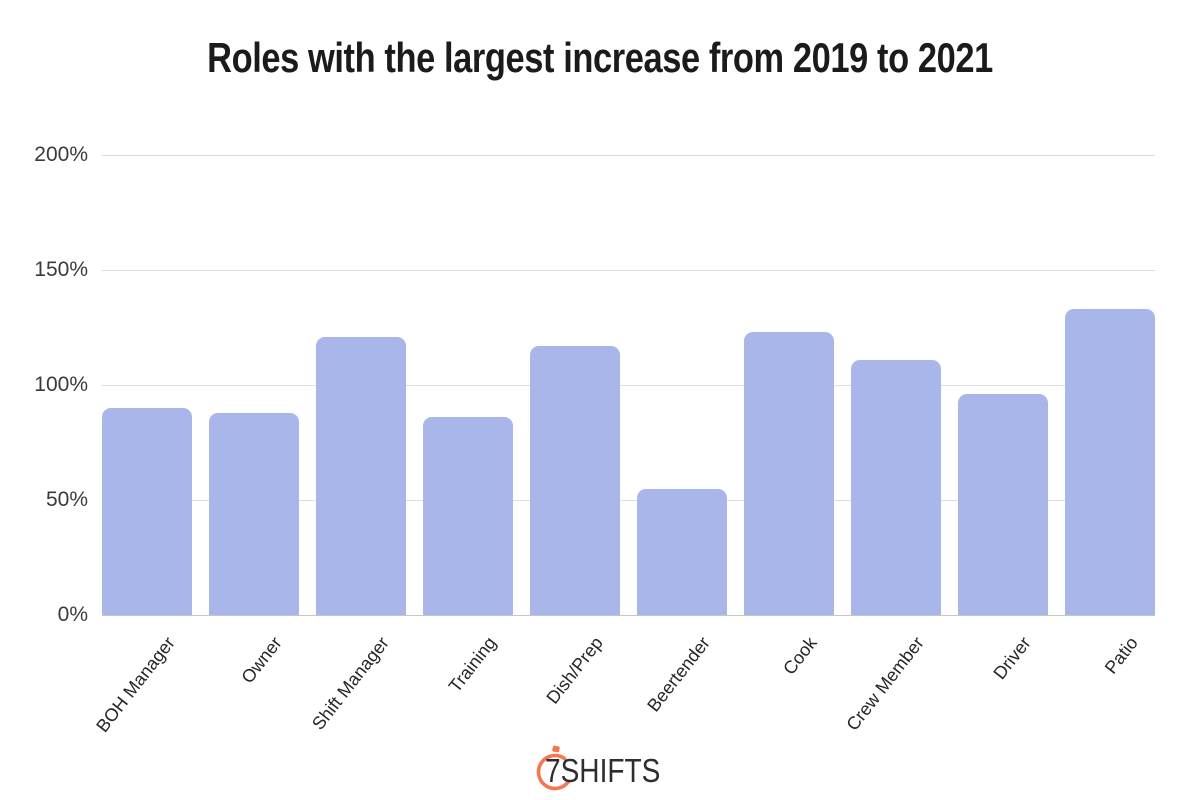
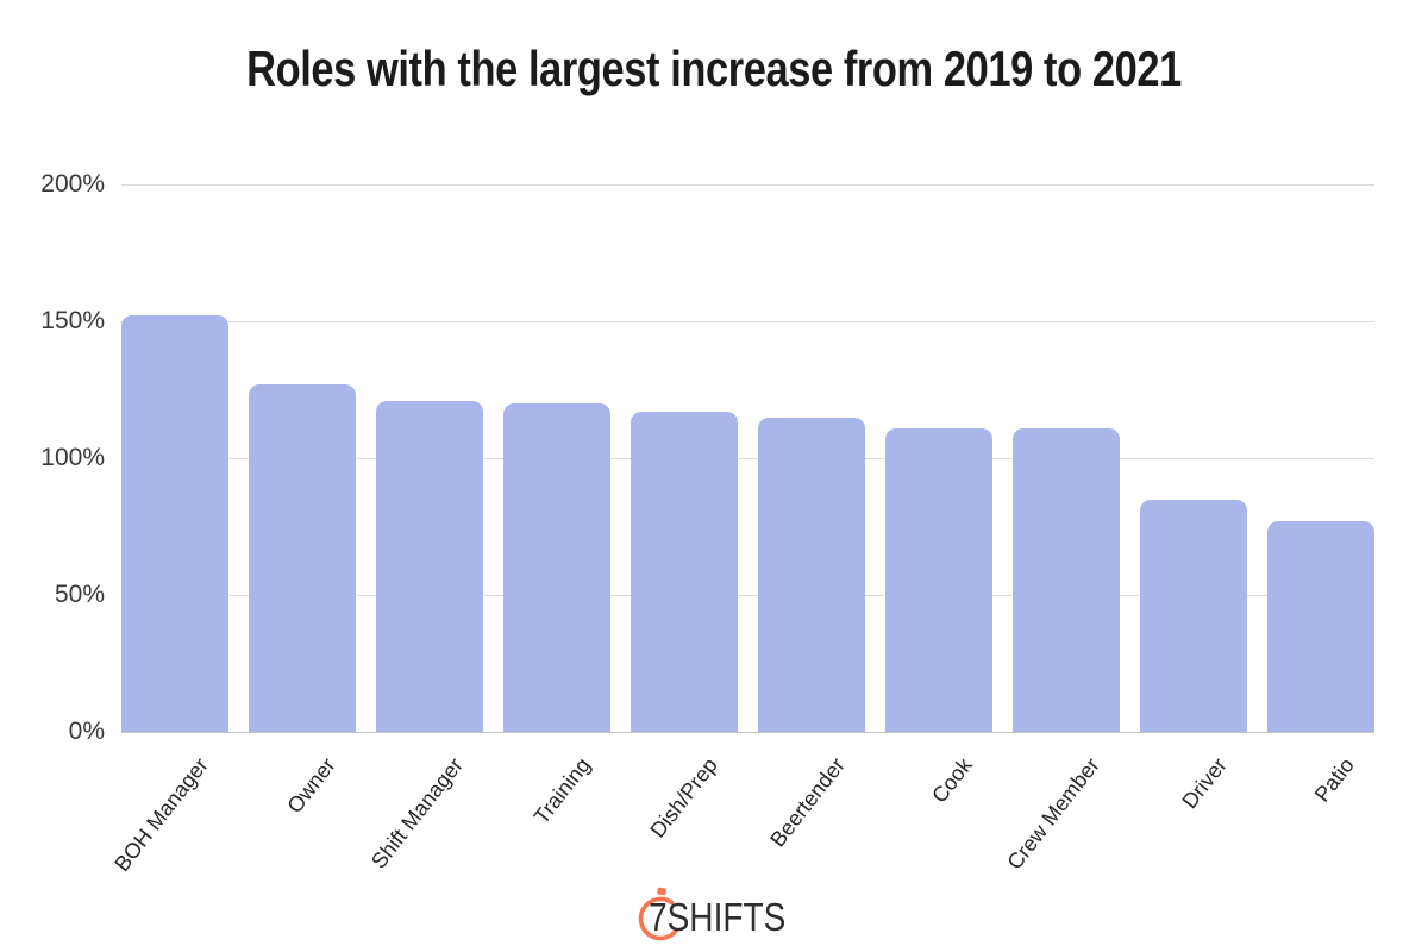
BOH Manager: 90% -> 152%
Owner: 88% -> 127%
Training: 86% -> 120%
Beertender: 55% -> 115%
Cook: 123% -> 111%
Driver: 96% -> 85%
Patio: 133% -> 77%
